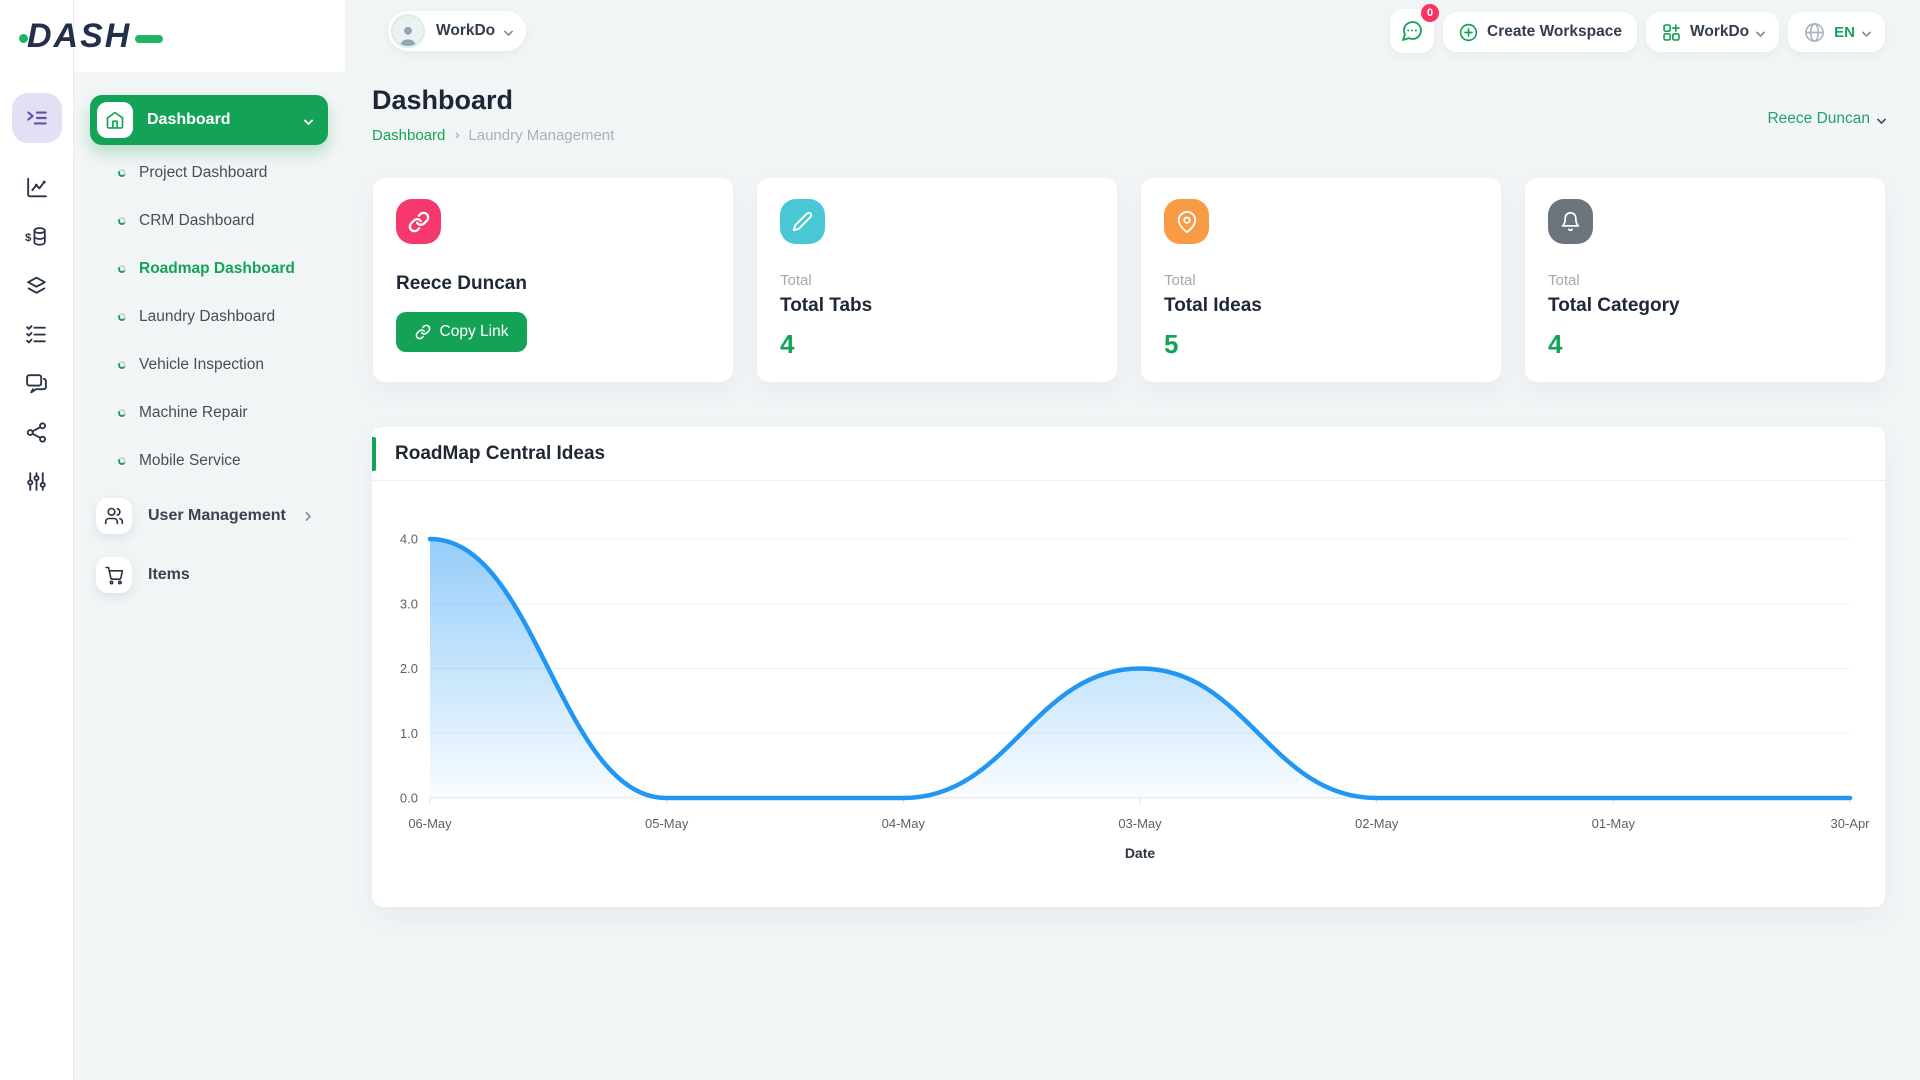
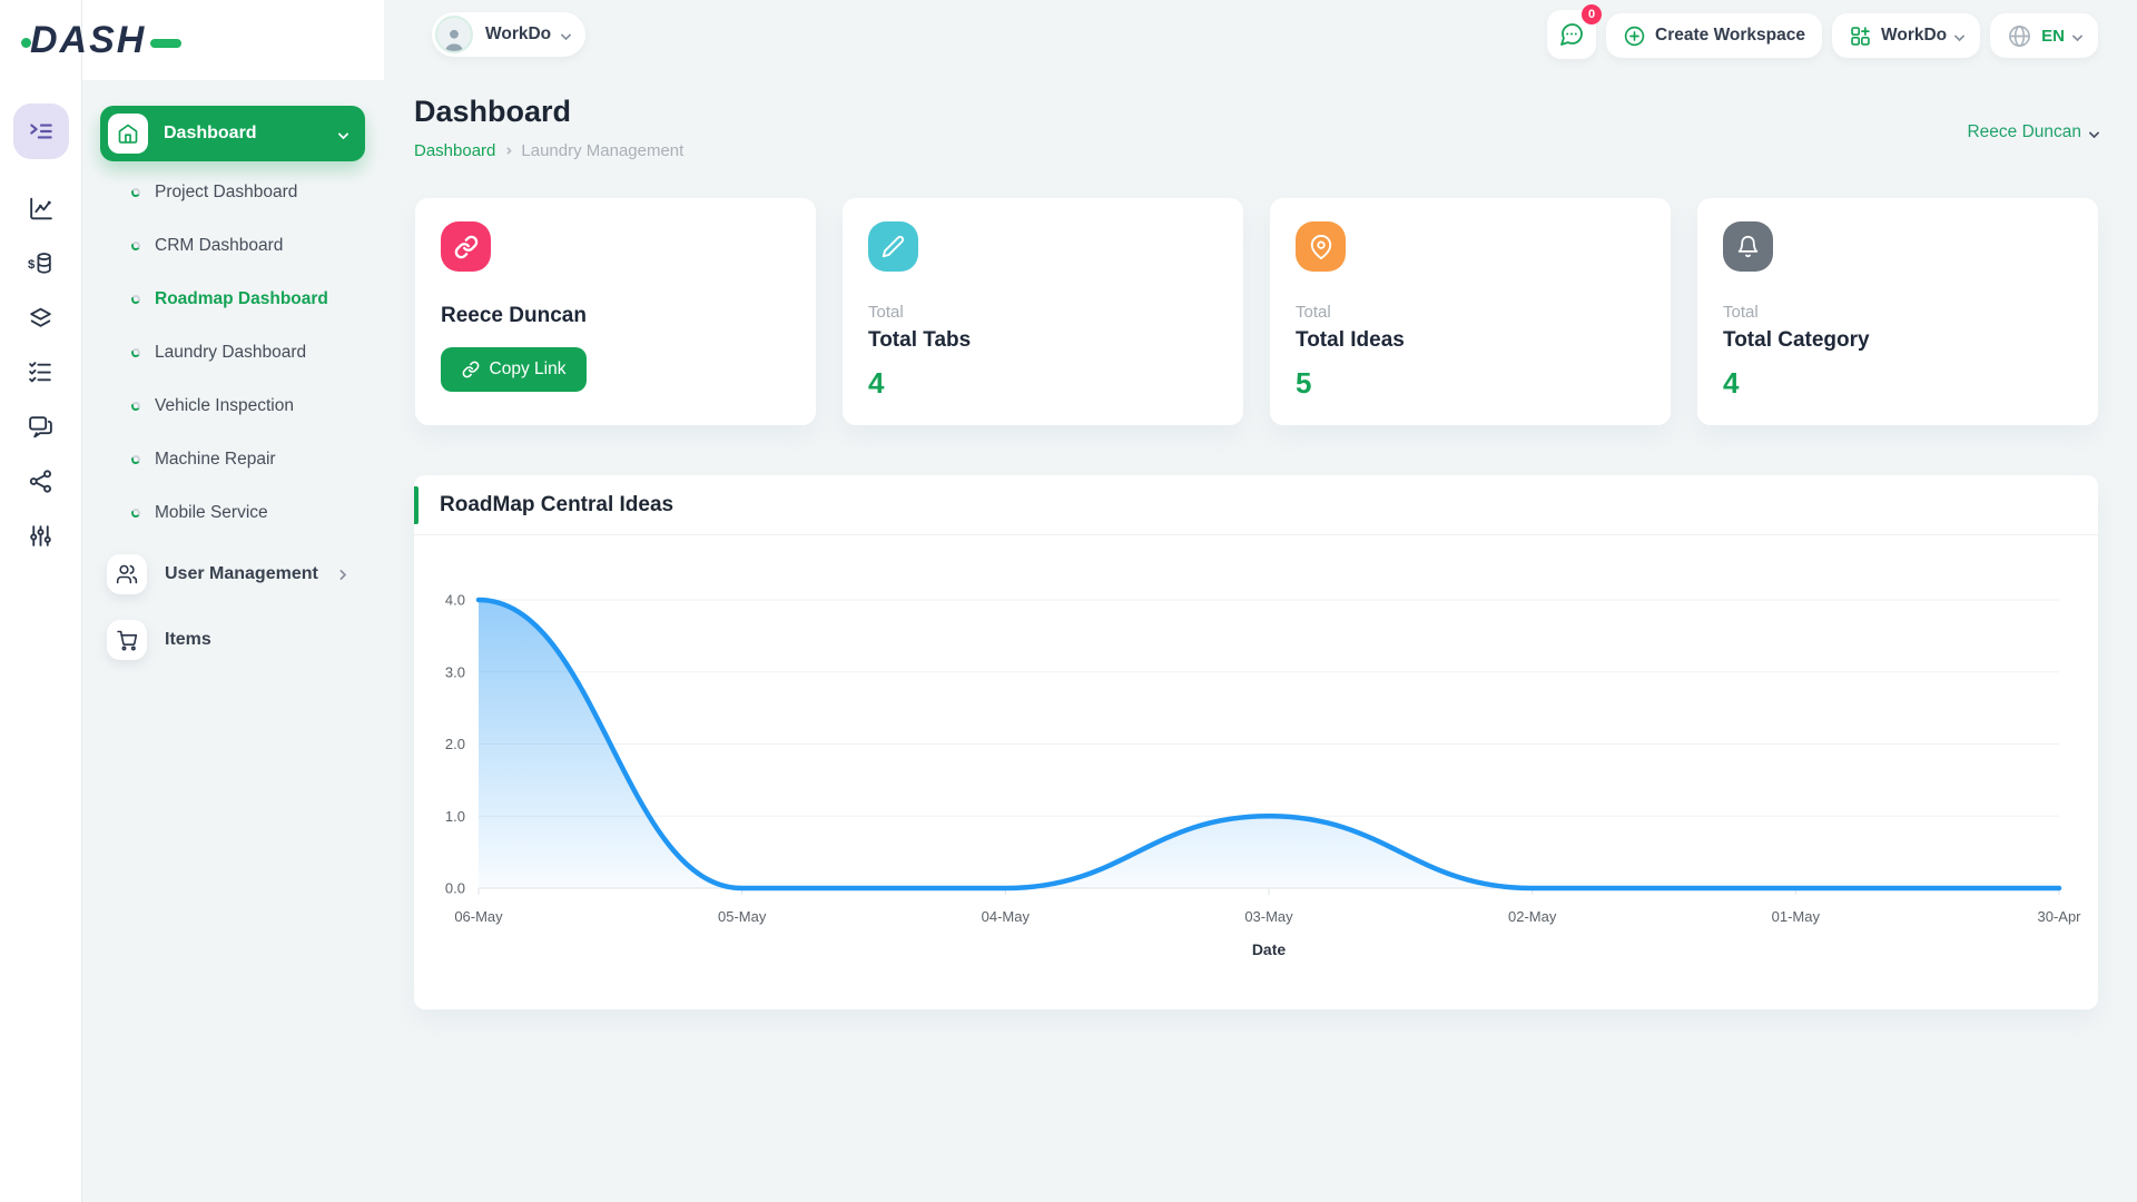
03-May: 2 -> 1
